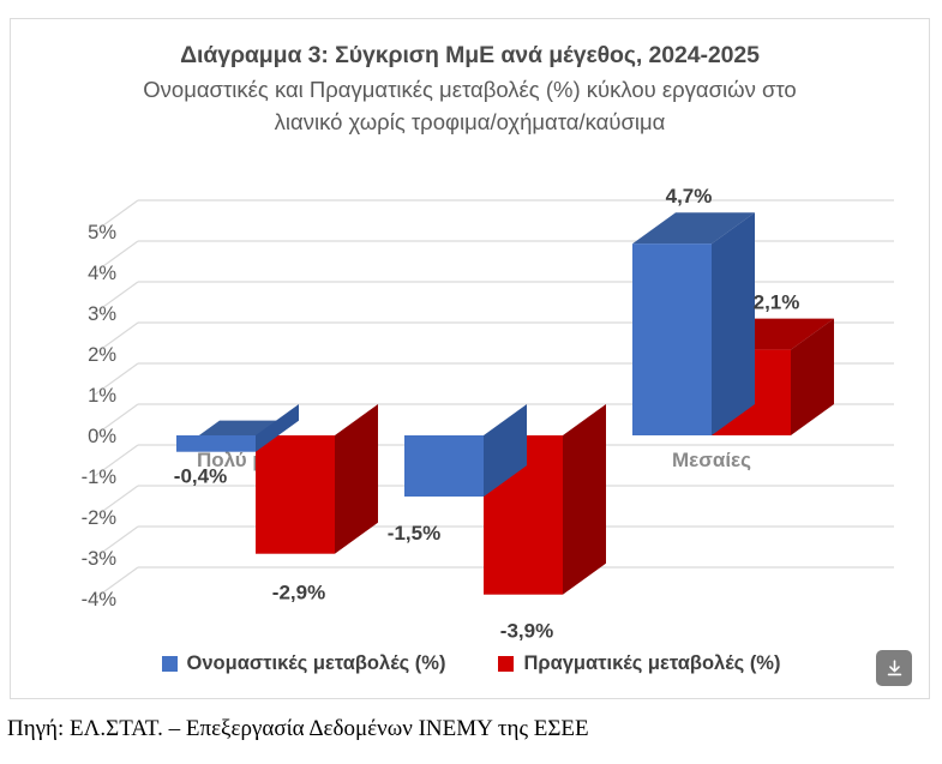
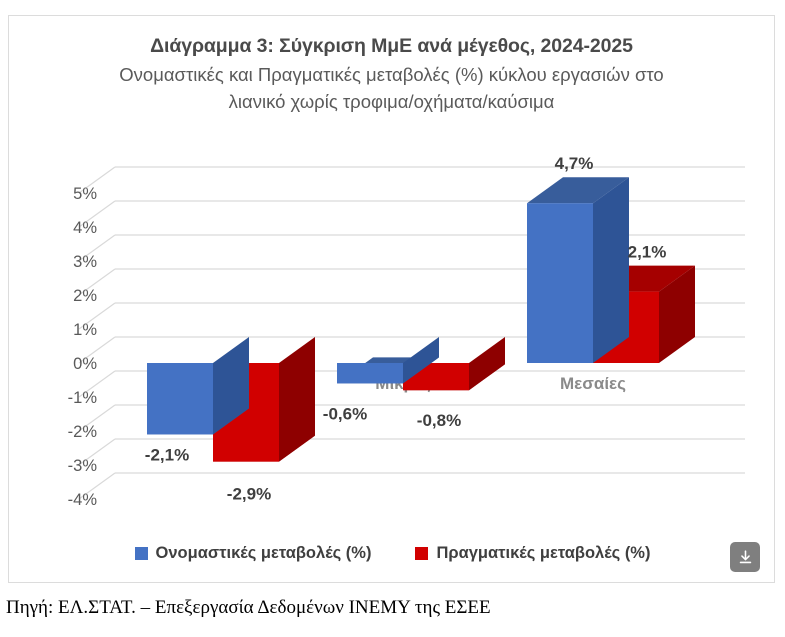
Ονομαστικές μεταβολές (%)/Πολύ μικρές: -0,4% -> -2,1%
Ονομαστικές μεταβολές (%)/Μικρές: -1,5% -> -0,6%
Πραγματικές μεταβολές (%)/Μικρές: -3,9% -> -0,8%
